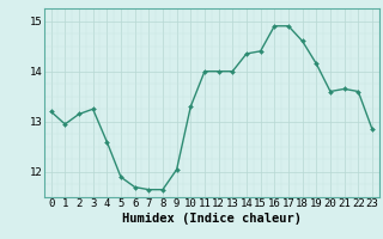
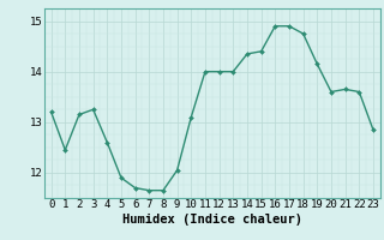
1: 12.95 -> 12.45
10: 13.30 -> 13.10
18: 14.60 -> 14.75
